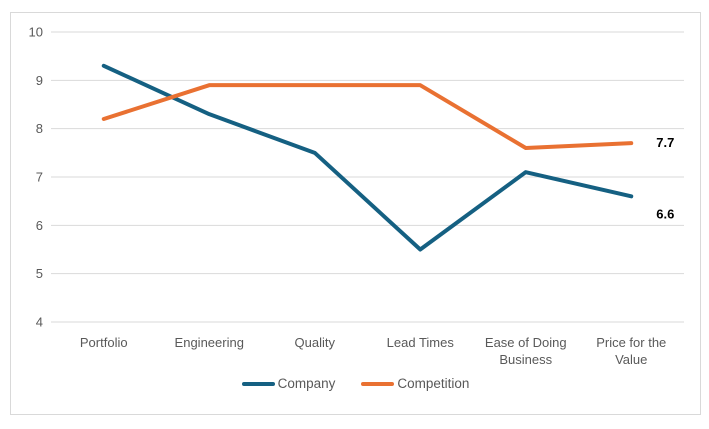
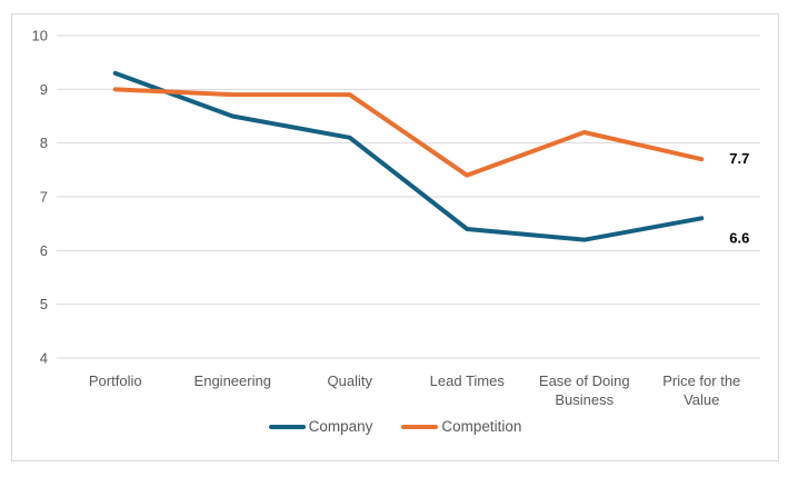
Competition/Portfolio: 8.2 -> 9.0
Company/Engineering: 8.3 -> 8.5
Company/Quality: 7.5 -> 8.1
Company/Lead Times: 5.5 -> 6.4
Competition/Lead Times: 8.9 -> 7.4
Company/Ease of Doing Business: 7.1 -> 6.2
Competition/Ease of Doing Business: 7.6 -> 8.2
